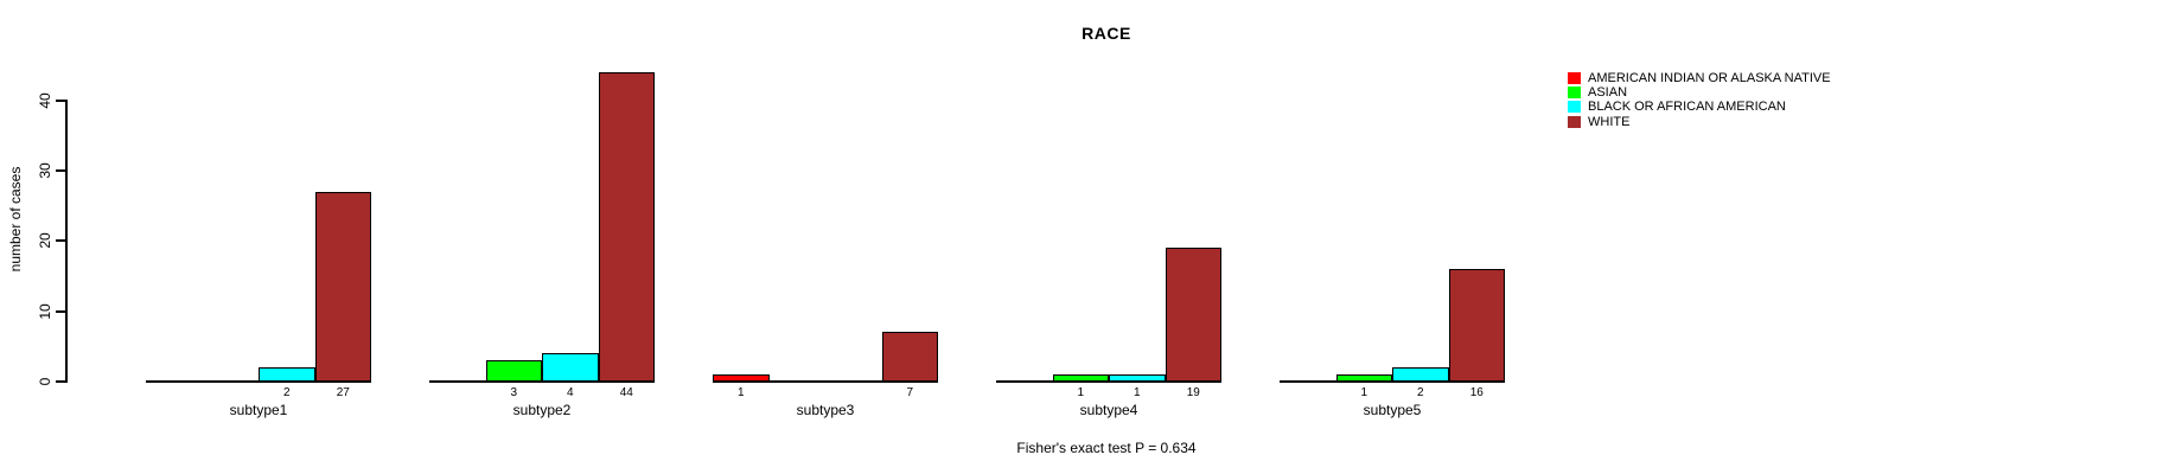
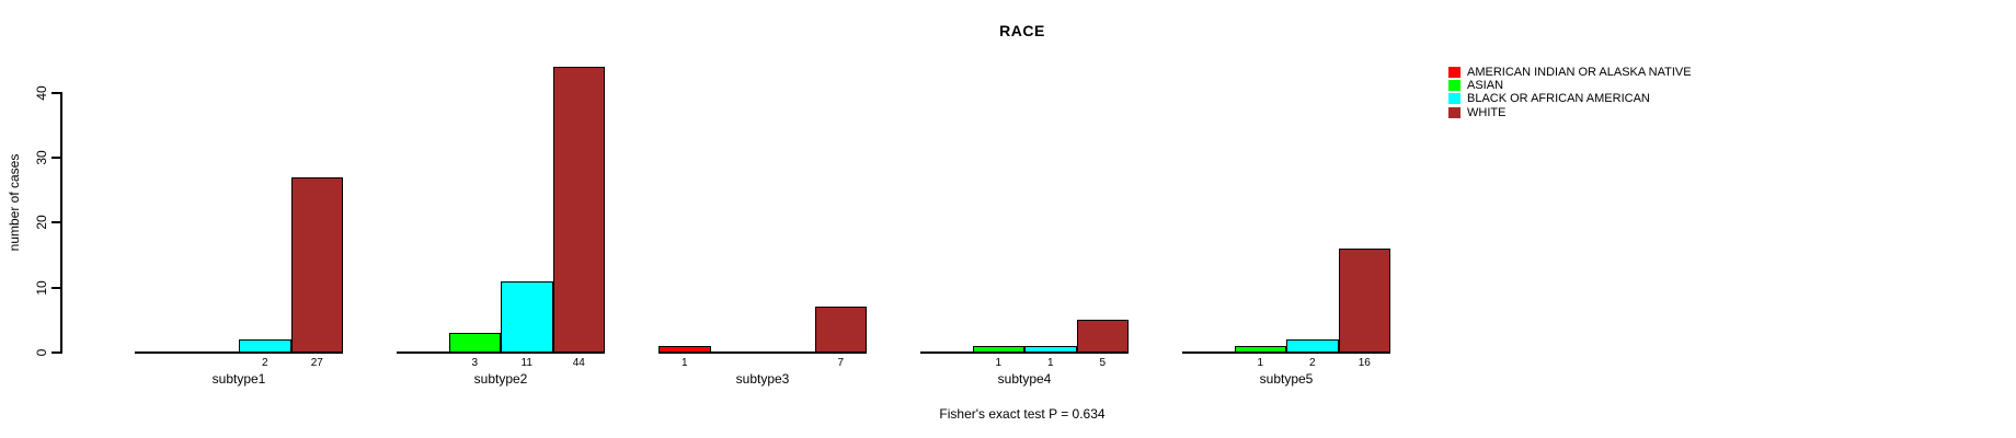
BLACK OR AFRICAN AMERICAN/subtype2: 4 -> 11
WHITE/subtype4: 19 -> 5
